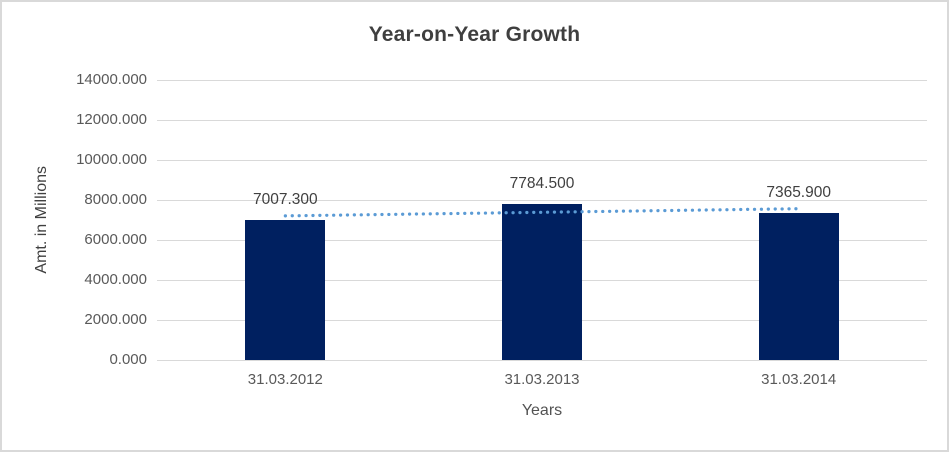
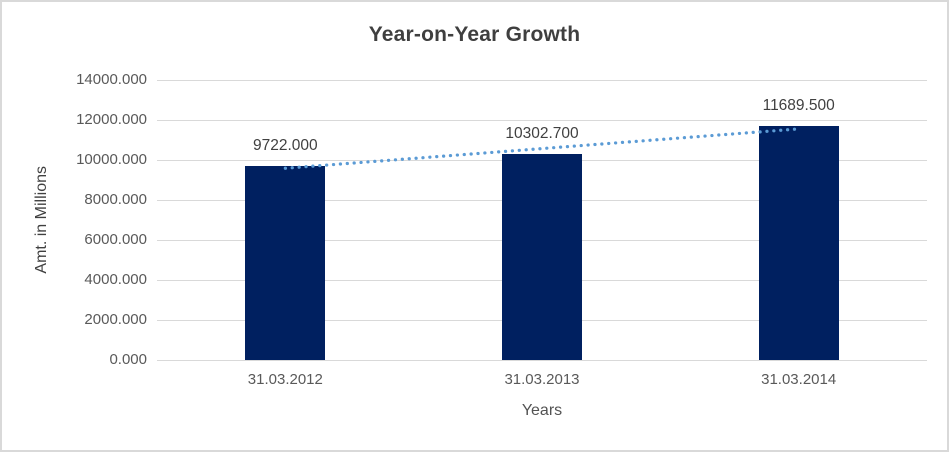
31.03.2012: 7007.300 -> 9722.000
31.03.2013: 7784.500 -> 10302.700
31.03.2014: 7365.900 -> 11689.500
